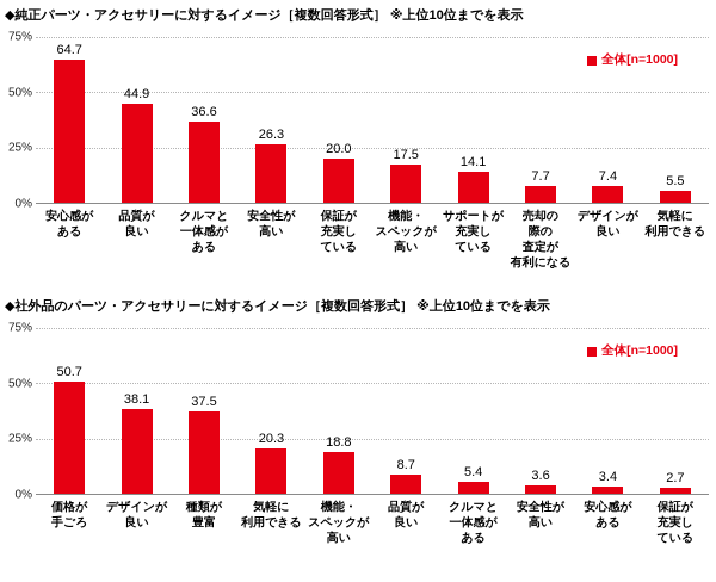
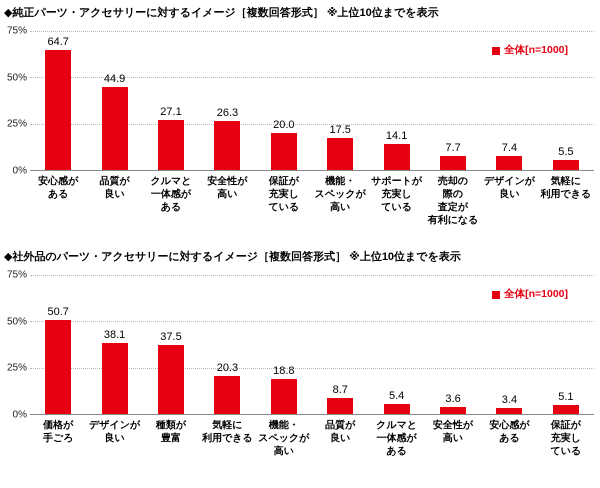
◆純正パーツ・アクセサリーに対するイメージ［複数回答形式］ ※上位10位までを表示/クルマと 一体感が ある: 36.6 -> 27.1
◆社外品のパーツ・アクセサリーに対するイメージ［複数回答形式］ ※上位10位までを表示/保証が 充実し ている: 2.7 -> 5.1
